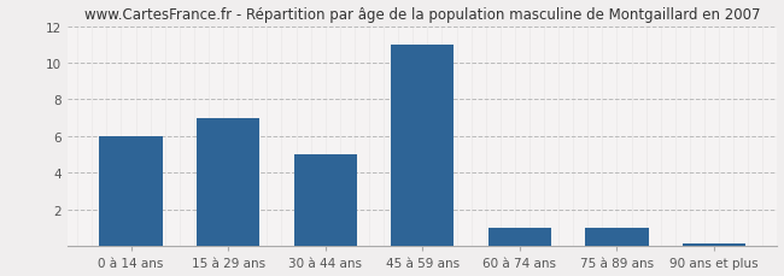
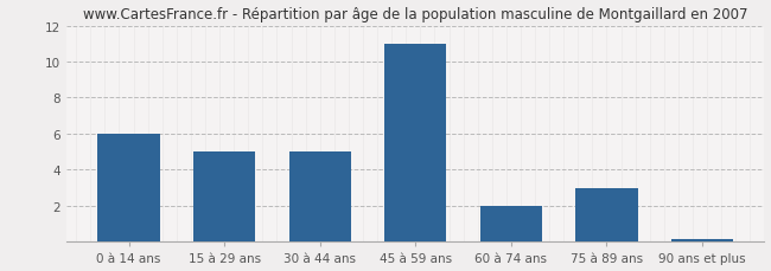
15 à 29 ans: 7.0 -> 5.0
60 à 74 ans: 1.0 -> 2.0
75 à 89 ans: 1.0 -> 3.0
